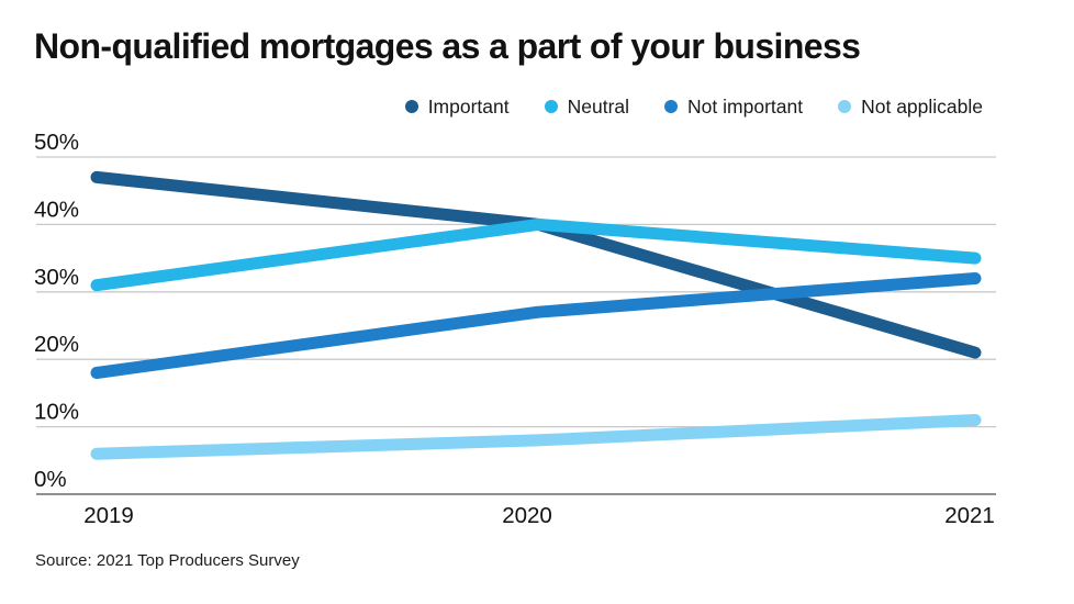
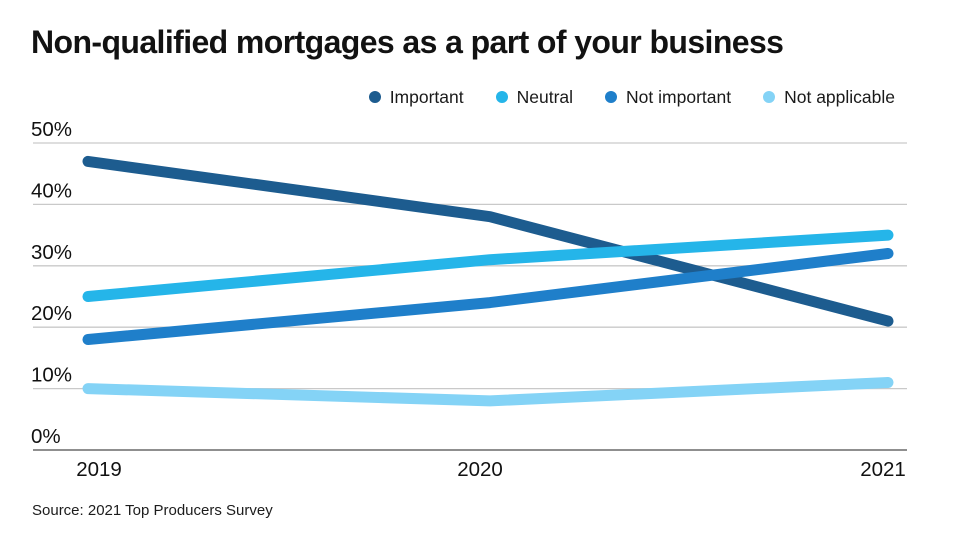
Neutral/2019: 31% -> 25%
Not applicable/2019: 6% -> 10%
Important/2020: 40% -> 38%
Neutral/2020: 40% -> 31%
Not important/2020: 27% -> 24%
